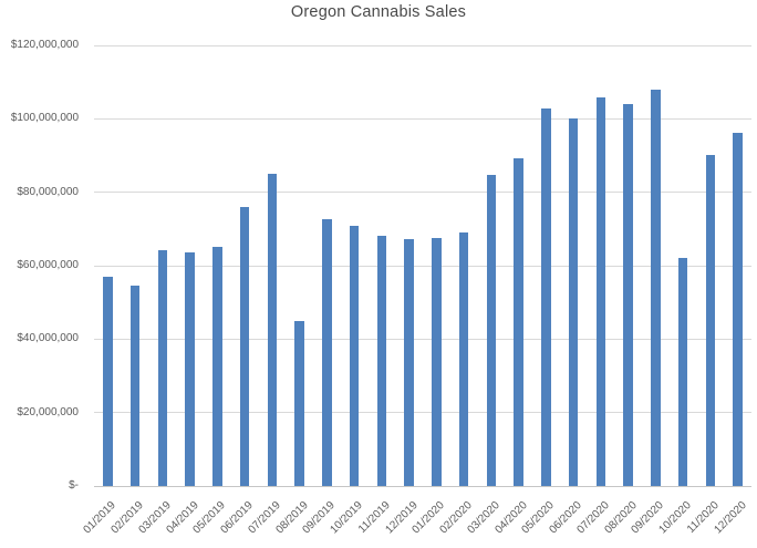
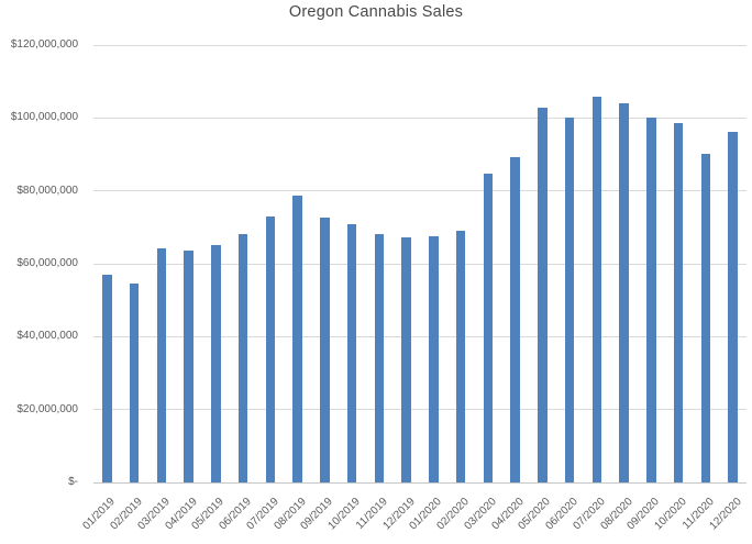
06/2019: $76000000 -> $68000000
07/2019: $85000000 -> $73000000
08/2019: $45000000 -> $79000000
09/2020: $108000000 -> $100000000
10/2020: $62000000 -> $98000000
